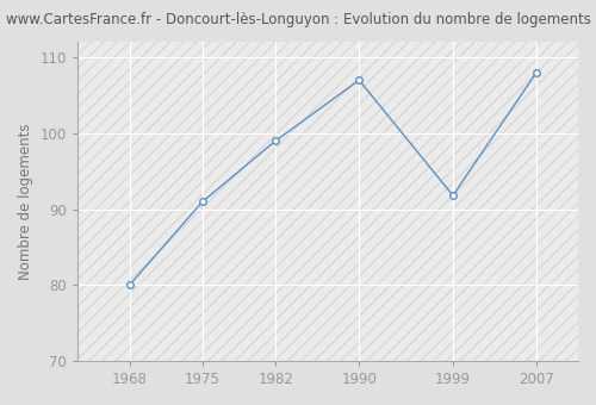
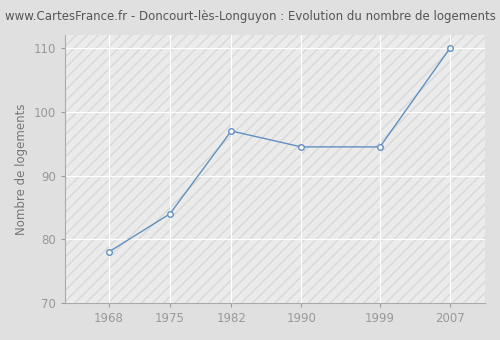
1968: 80.0 -> 78.0
1975: 91.0 -> 84.0
1982: 99.0 -> 97.0
1990: 107.0 -> 94.5
1999: 91.8 -> 94.5
2007: 108.0 -> 110.0
